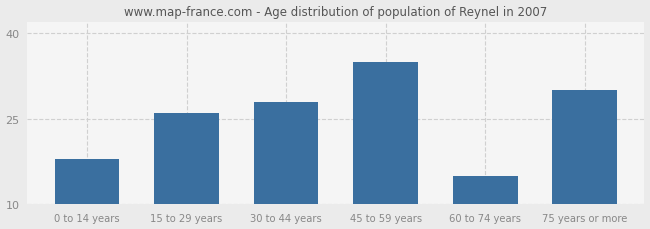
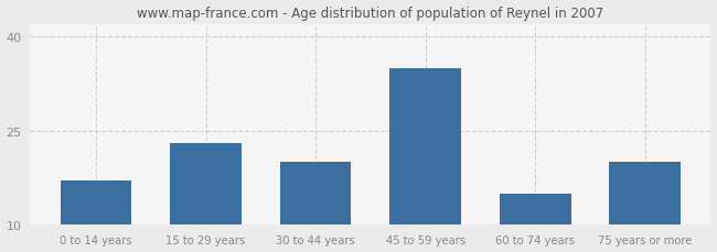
0 to 14 years: 18 -> 17
15 to 29 years: 26 -> 23
30 to 44 years: 28 -> 20
75 years or more: 30 -> 20
